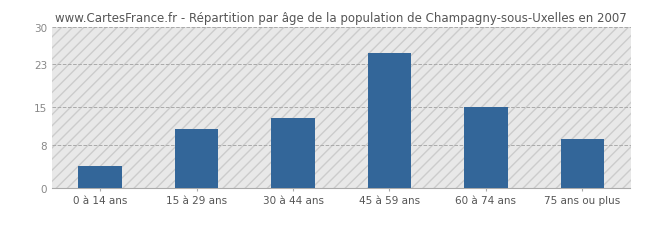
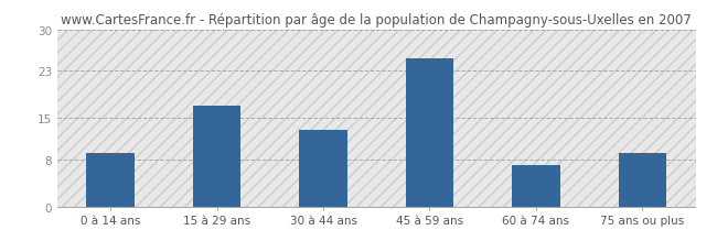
0 à 14 ans: 4 -> 9
15 à 29 ans: 11 -> 17
60 à 74 ans: 15 -> 7
